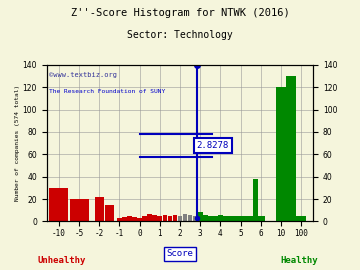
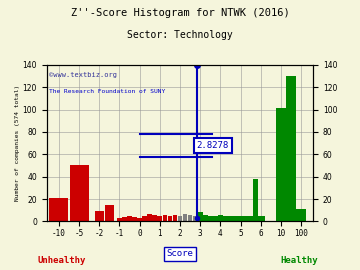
-10: 30 -> 21
-5: 20 -> 50
-2: 22 -> 9
10: 120 -> 101
100: 5 -> 11
